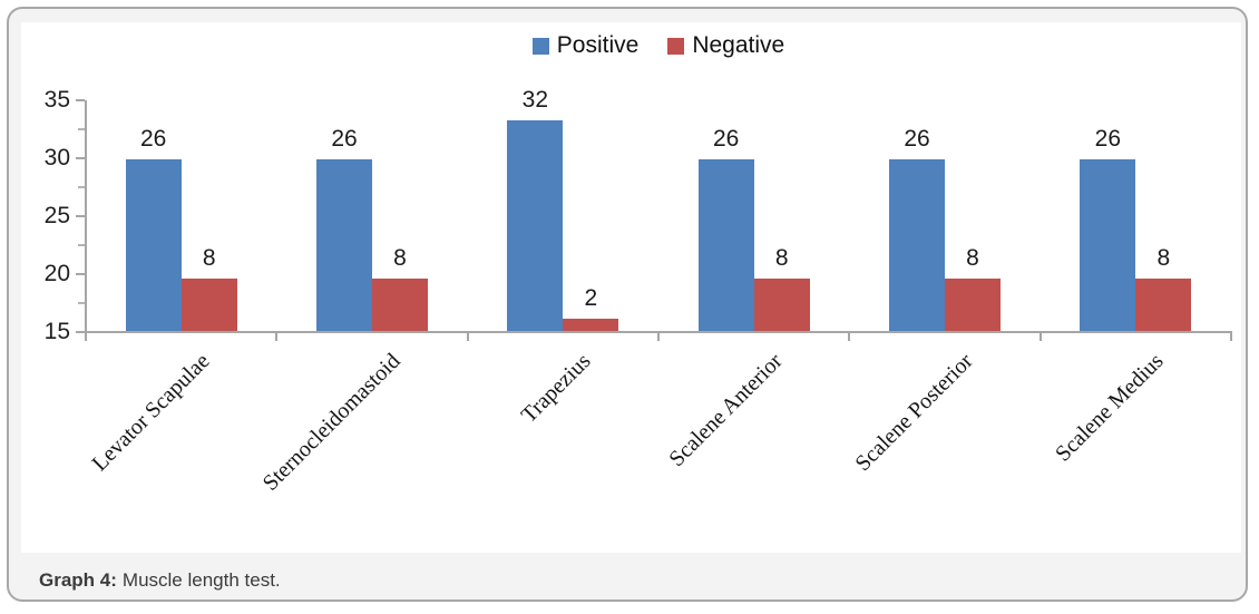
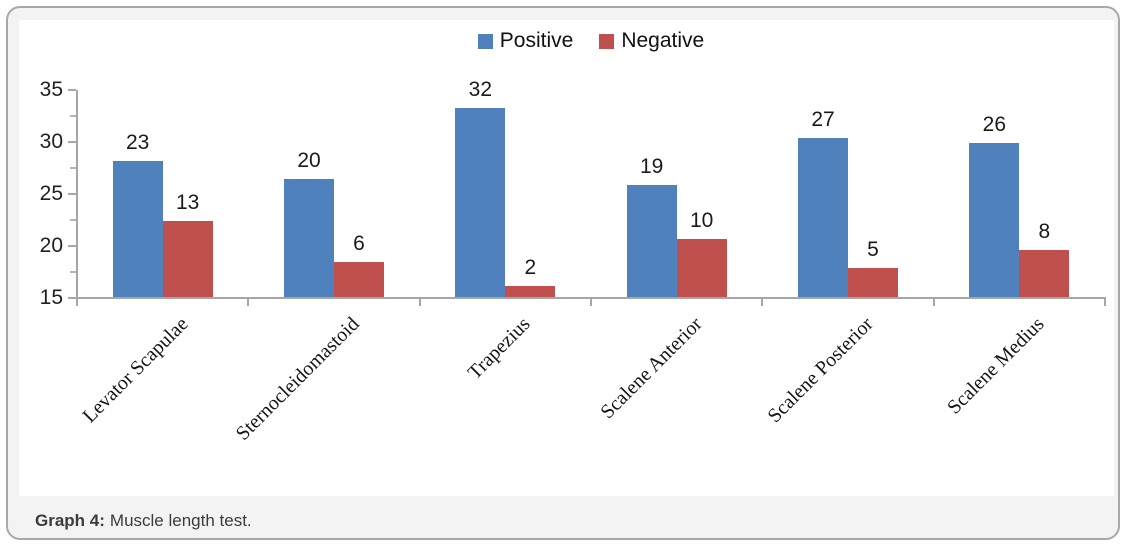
Positive/Levator Scapulae: 26 -> 23
Negative/Levator Scapulae: 8 -> 13
Positive/Sternocleidomastoid: 26 -> 20
Negative/Sternocleidomastoid: 8 -> 6
Positive/Scalene Anterior: 26 -> 19
Negative/Scalene Anterior: 8 -> 10
Positive/Scalene Posterior: 26 -> 27
Negative/Scalene Posterior: 8 -> 5
